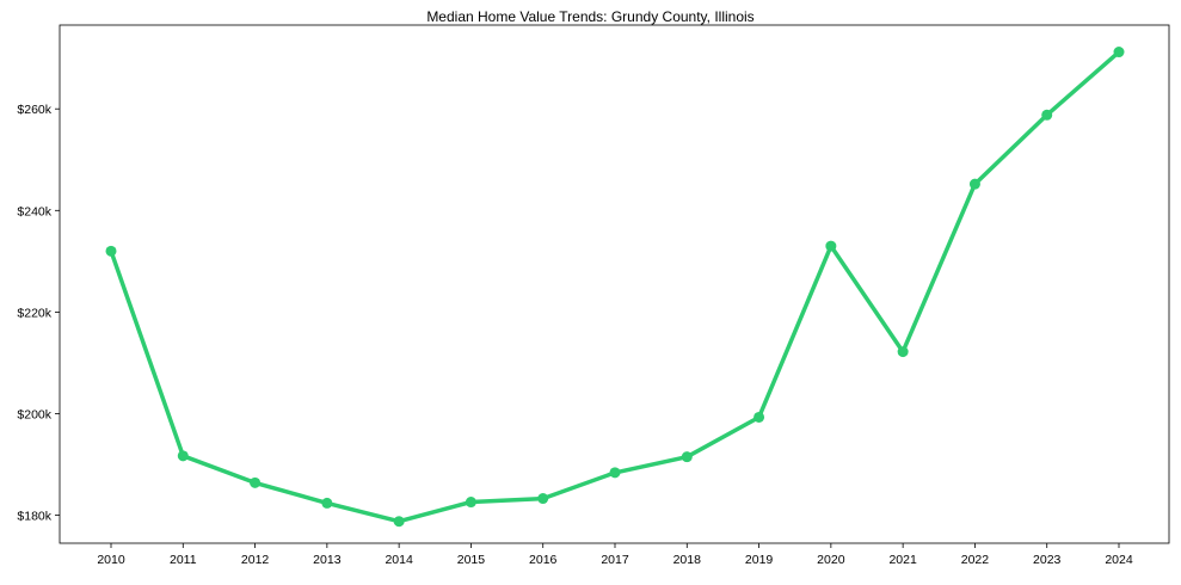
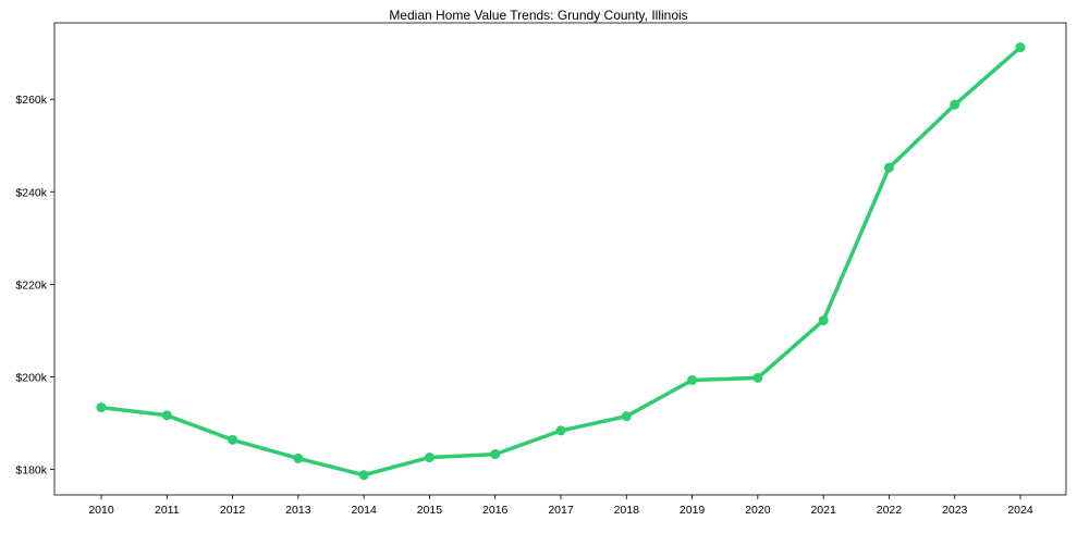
2010: $232k -> $193k
2020: $233k -> $200k
